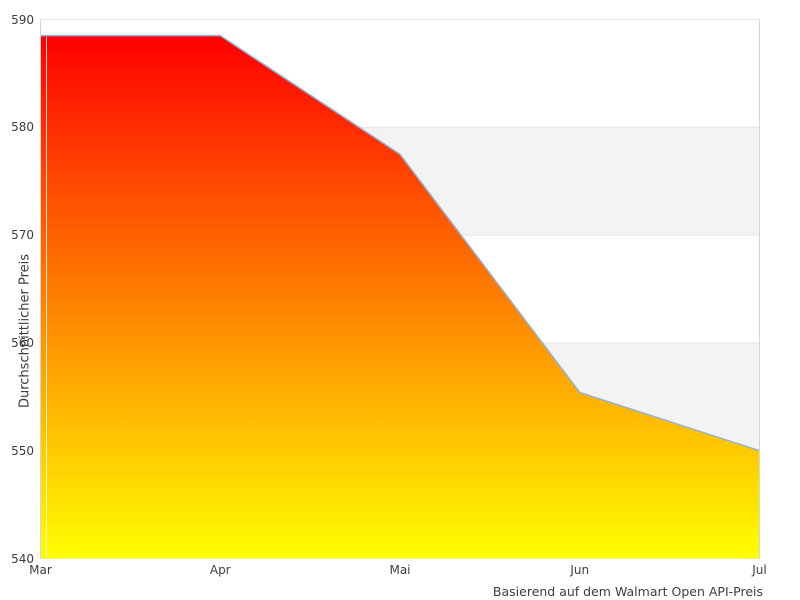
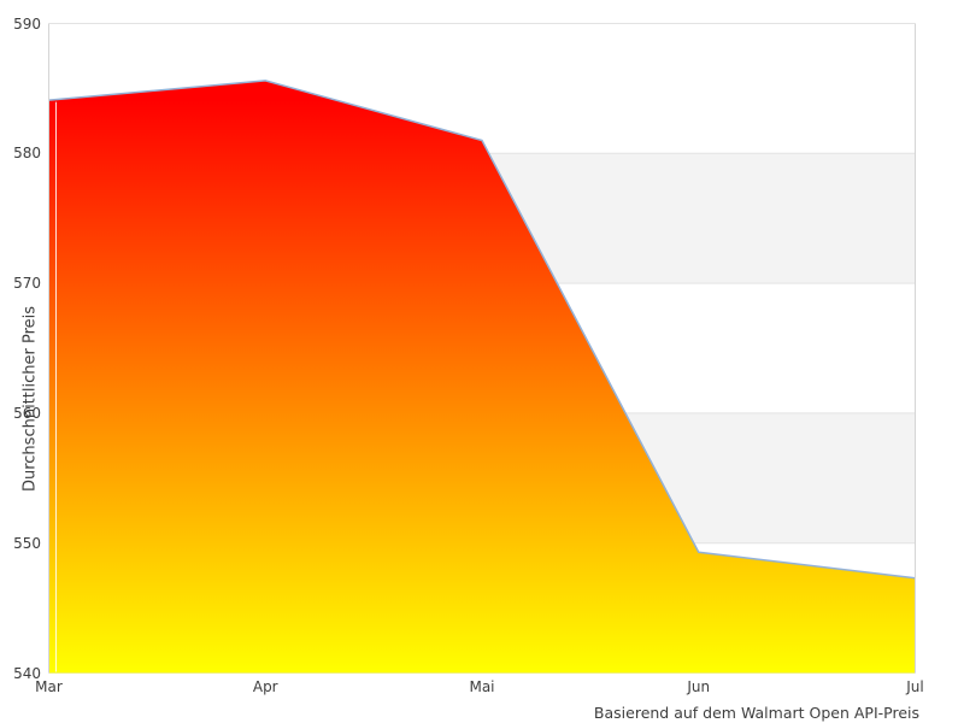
Mar: 588.5 -> 584.1
Apr: 588.5 -> 585.6
Mai: 577.5 -> 581.0
Jun: 555.4 -> 549.3
Jul: 550.0 -> 547.3
